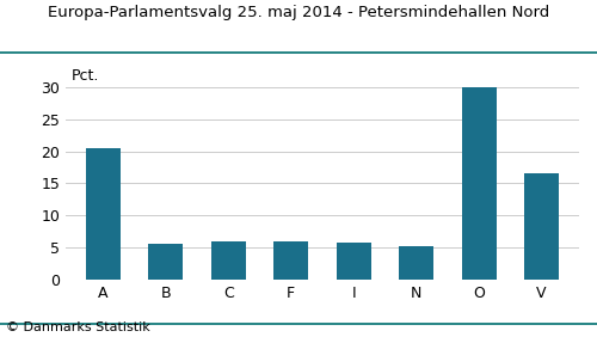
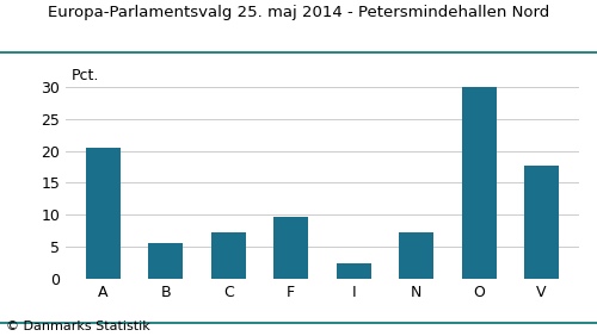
C: 6.0 -> 7.3
F: 6.0 -> 9.6
I: 5.8 -> 2.5
N: 5.2 -> 7.3
V: 16.6 -> 17.7
